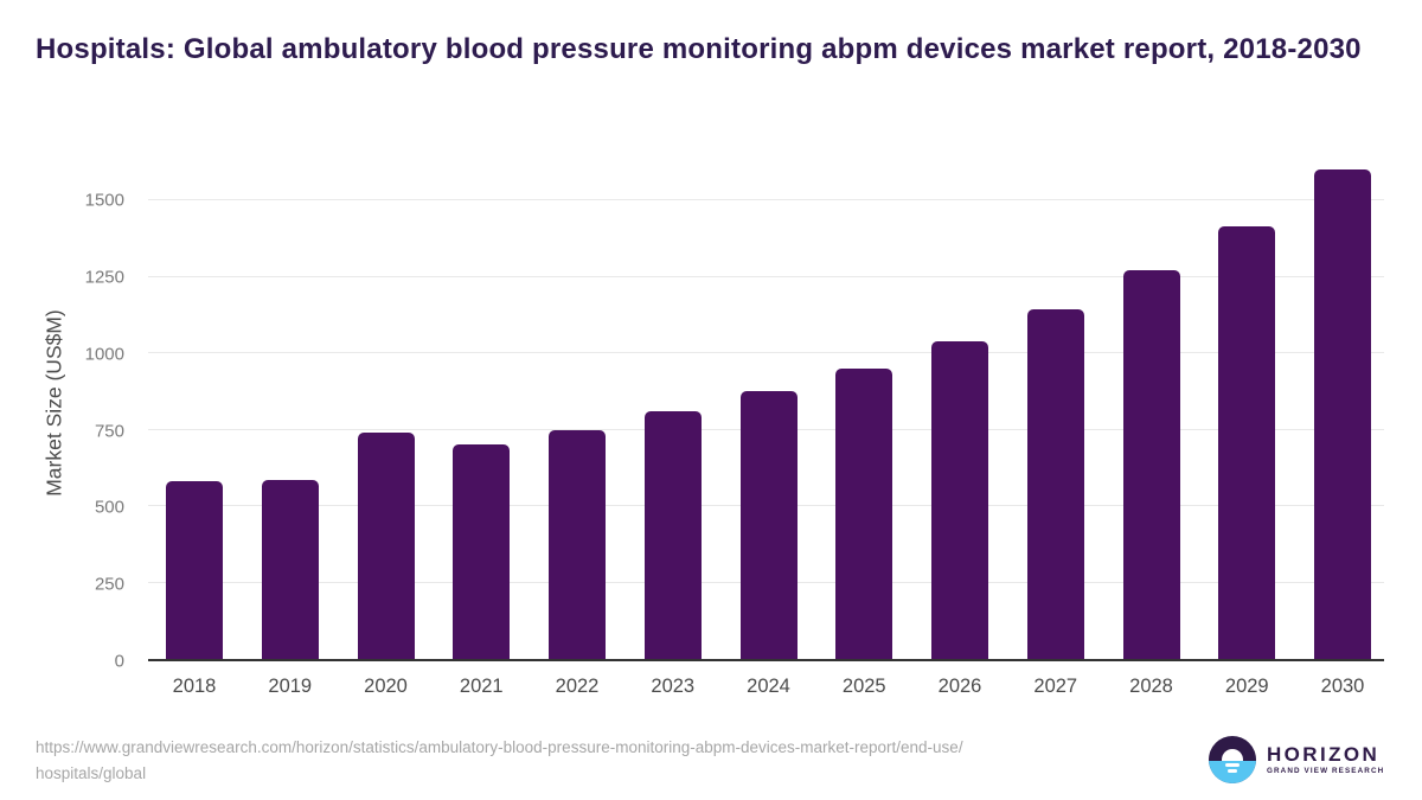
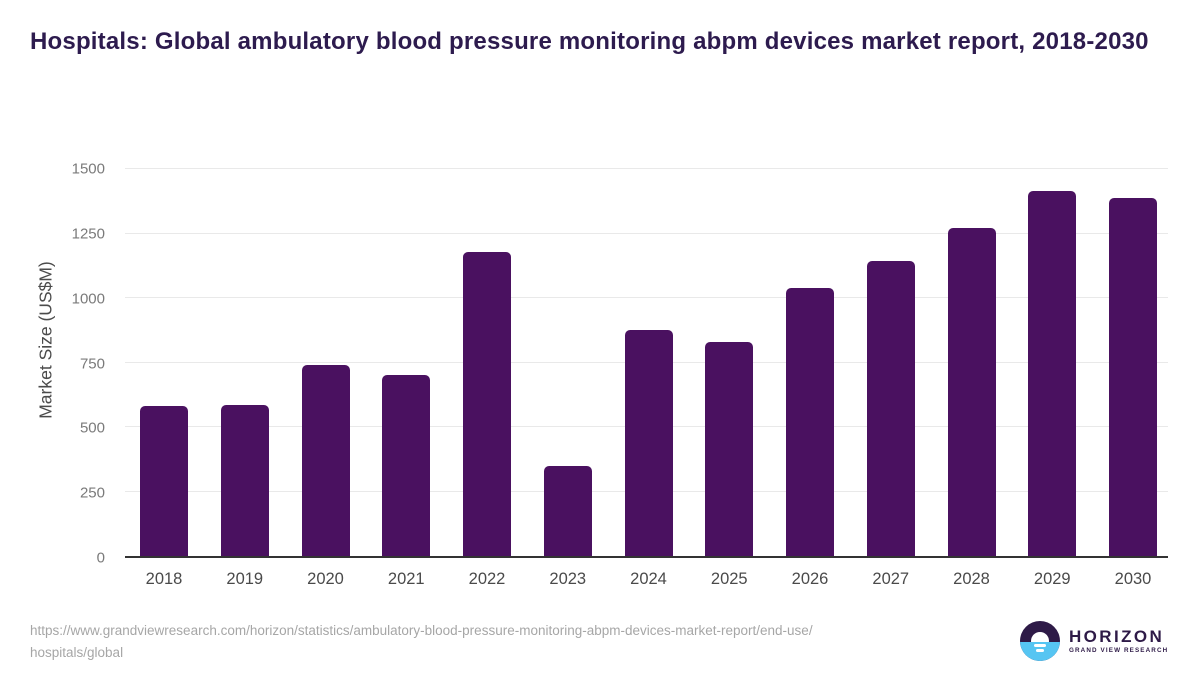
2022: 750 -> 1180
2023: 810 -> 350
2025: 950 -> 830
2030: 1600 -> 1390
